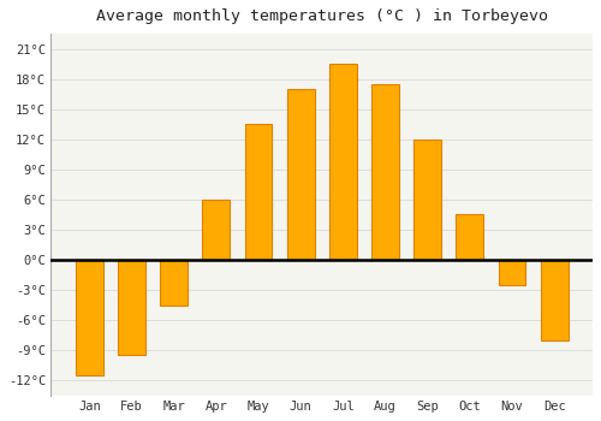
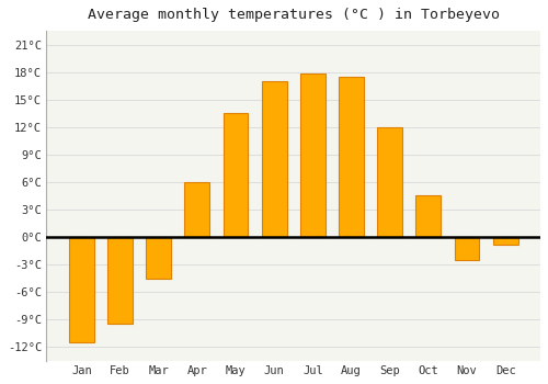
Jul: 19.5°C -> 17.8°C
Dec: -8.0°C -> -0.8°C
